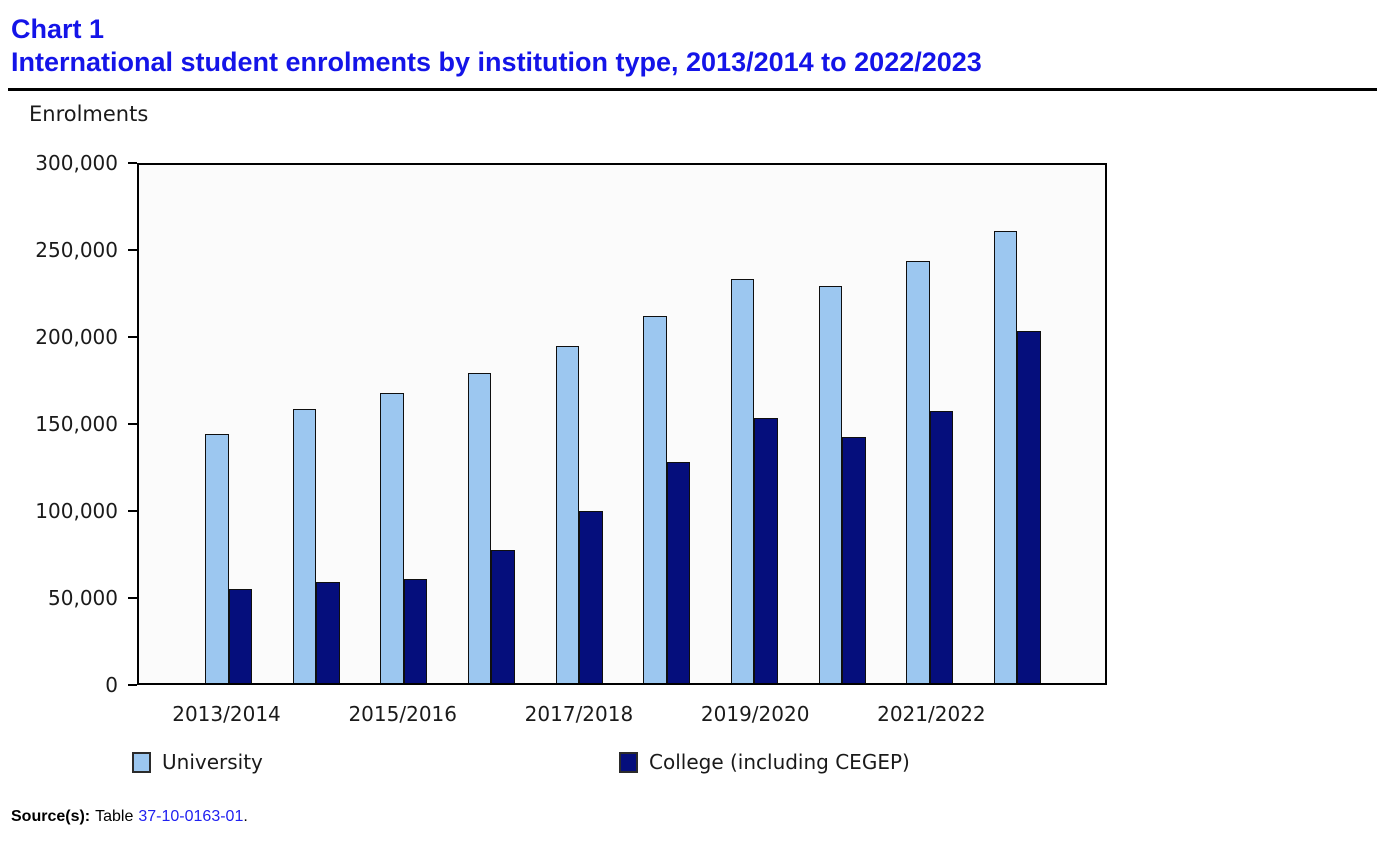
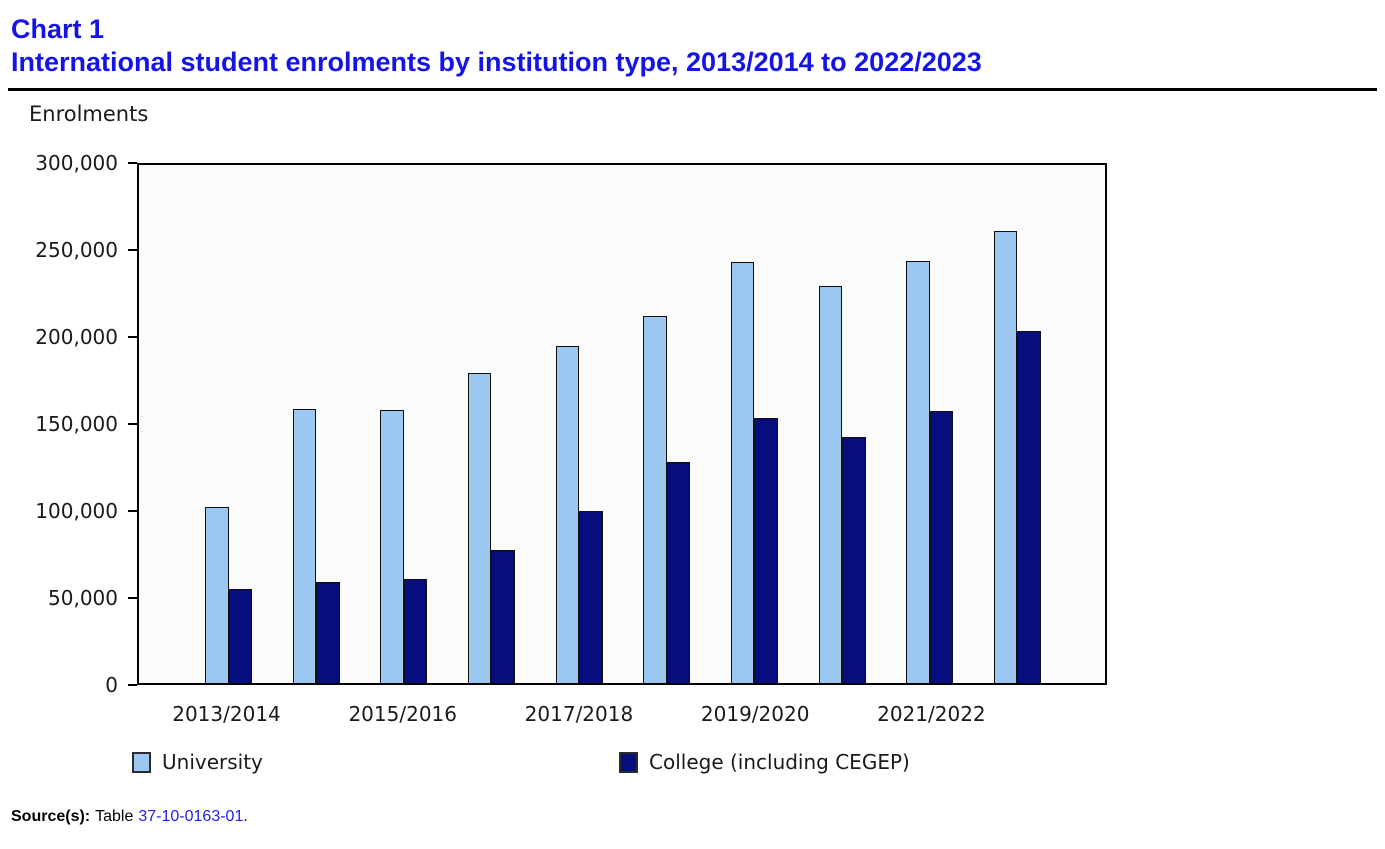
University/2013/2014: 144000 -> 102000
University/2015/2016: 168000 -> 158000
University/2019/2020: 234000 -> 244000
